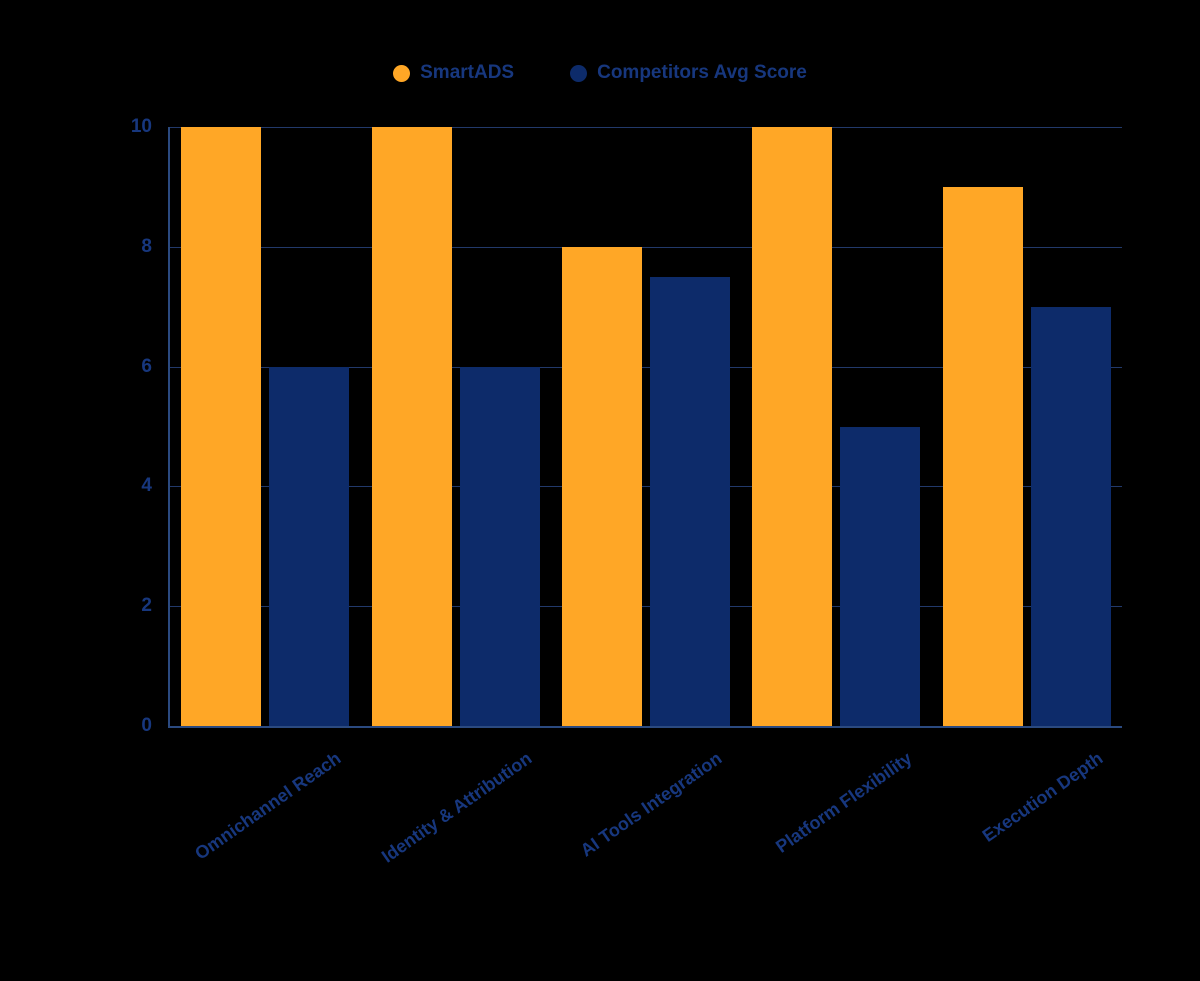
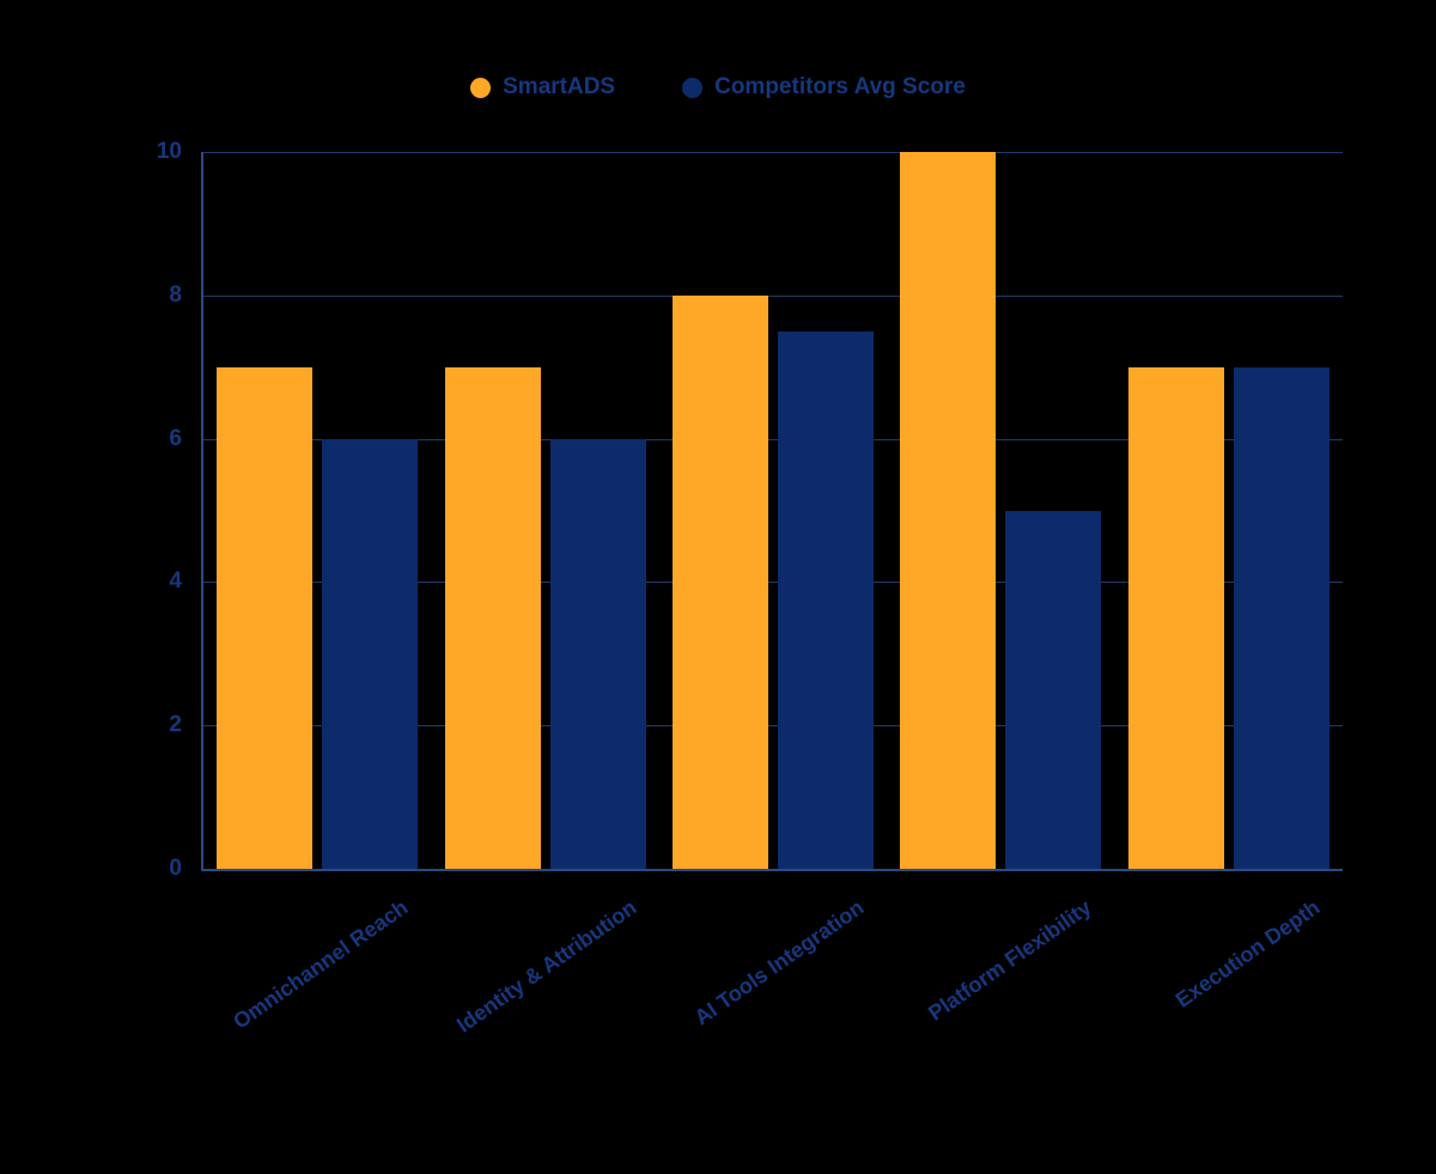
SmartADS/Omnichannel Reach: 10 -> 7
SmartADS/Identity & Attribution: 10 -> 7
SmartADS/Execution Depth: 9 -> 7
